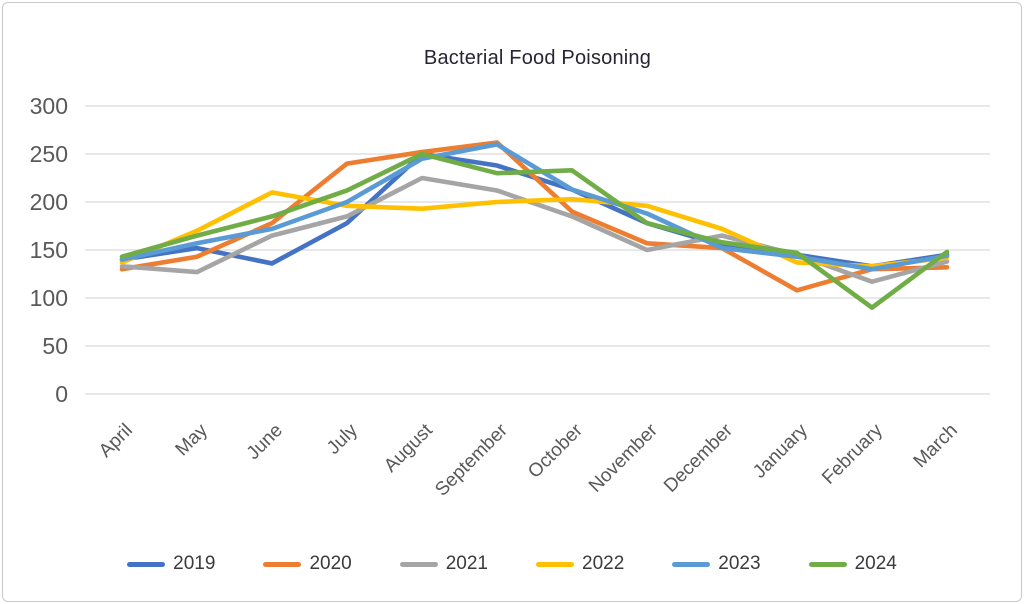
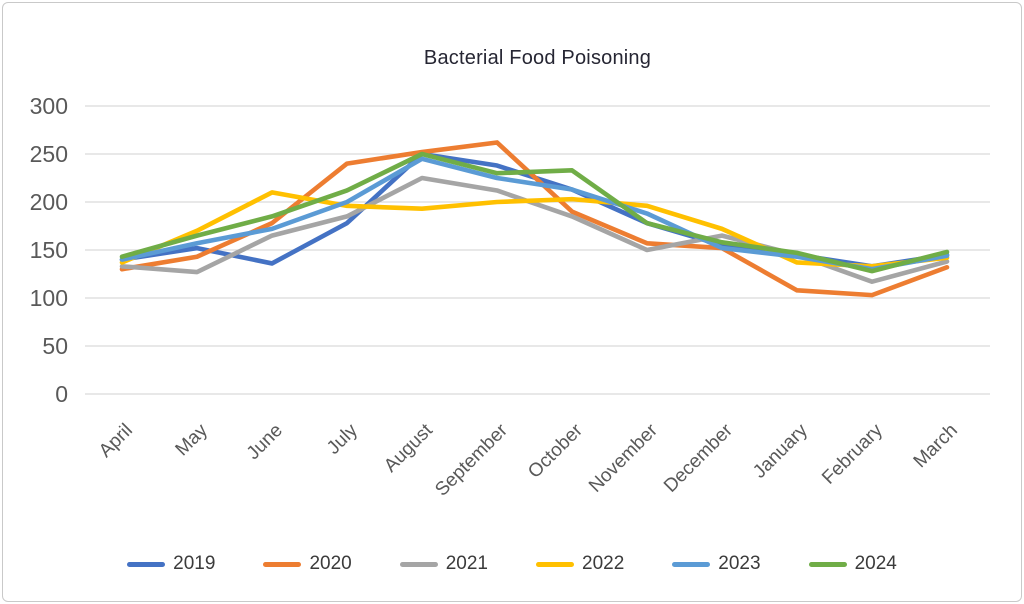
2023/September: 260 -> 220
2020/February: 130 -> 100
2024/February: 90 -> 130
